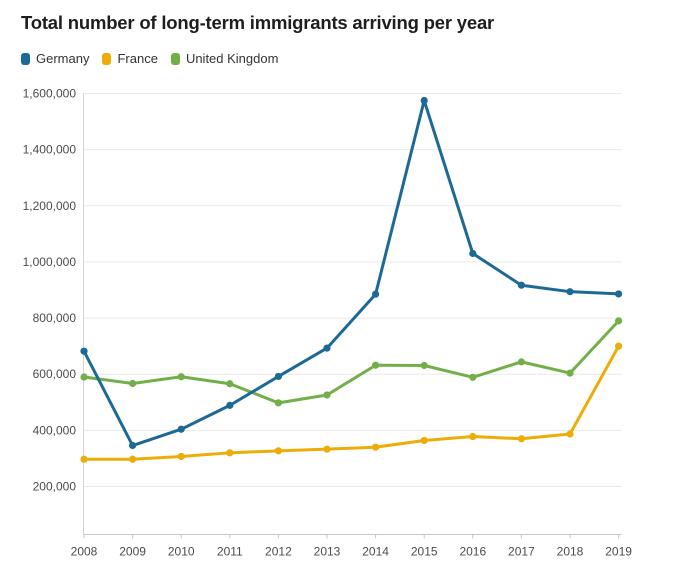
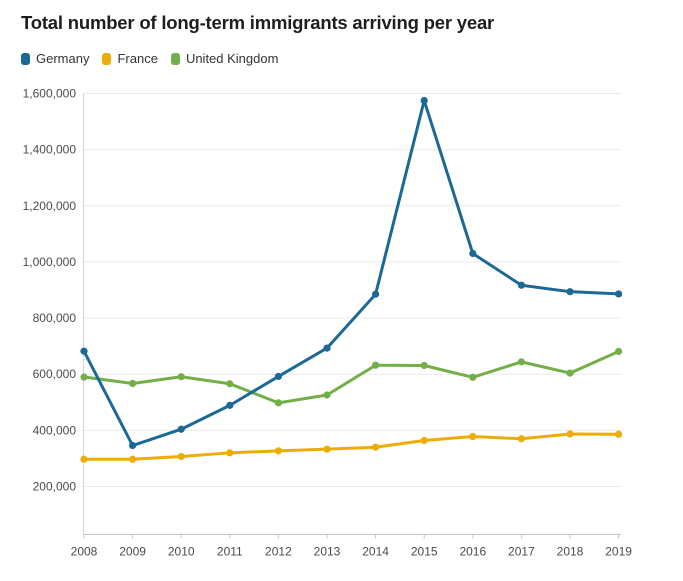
France/2019: 700000 -> 390000
United Kingdom/2019: 790000 -> 680000
